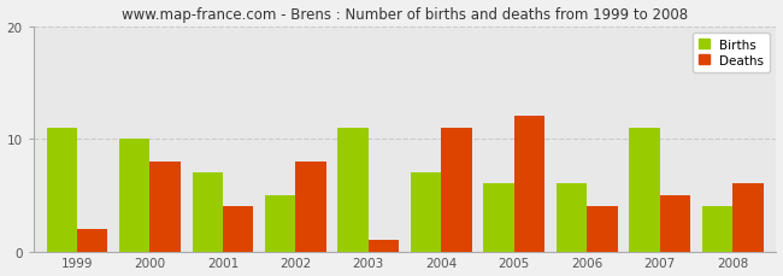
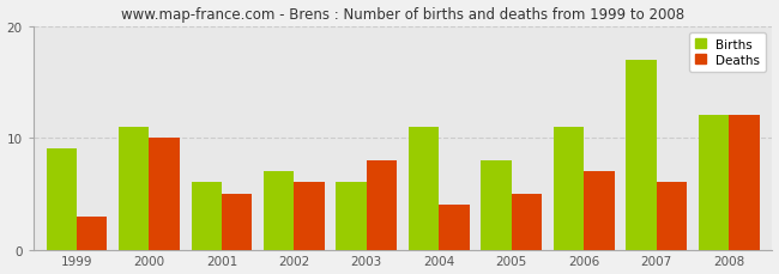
Births/1999: 11 -> 9
Deaths/1999: 2 -> 3
Births/2000: 10 -> 11
Deaths/2000: 8 -> 10
Births/2001: 7 -> 6
Deaths/2001: 4 -> 5
Births/2002: 5 -> 7
Deaths/2002: 8 -> 6
Births/2003: 11 -> 6
Deaths/2003: 1 -> 8
Births/2004: 7 -> 11
Deaths/2004: 11 -> 4
Births/2005: 6 -> 8
Deaths/2005: 12 -> 5
Births/2006: 6 -> 11
Deaths/2006: 4 -> 7
Births/2007: 11 -> 17
Deaths/2007: 5 -> 6
Births/2008: 4 -> 12
Deaths/2008: 6 -> 12
